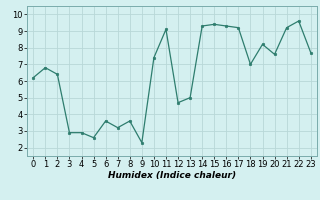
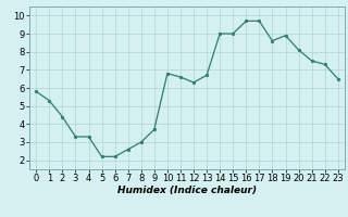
0: 6.2 -> 5.8
1: 6.8 -> 5.3
2: 6.4 -> 4.4
3: 2.9 -> 3.3
4: 2.9 -> 3.3
5: 2.6 -> 2.2
6: 3.6 -> 2.2
7: 3.2 -> 2.6
8: 3.6 -> 3.0
9: 2.3 -> 3.7
10: 7.4 -> 6.8
11: 9.1 -> 6.6
12: 4.7 -> 6.3
13: 5.0 -> 6.7
14: 9.3 -> 9.0
15: 9.4 -> 9.0
16: 9.3 -> 9.7
17: 9.2 -> 9.7
18: 7.0 -> 8.6
19: 8.2 -> 8.9
20: 7.6 -> 8.1
21: 9.2 -> 7.5
22: 9.6 -> 7.3
23: 7.7 -> 6.5
